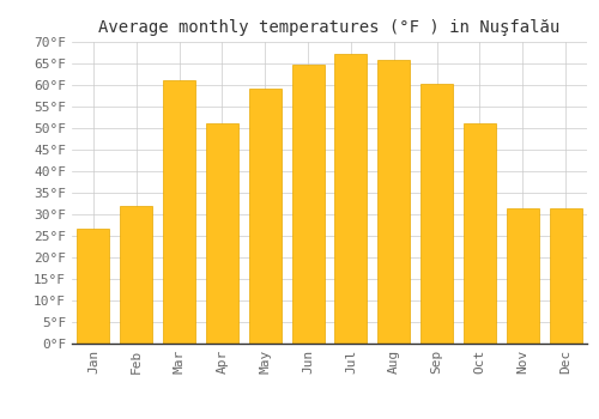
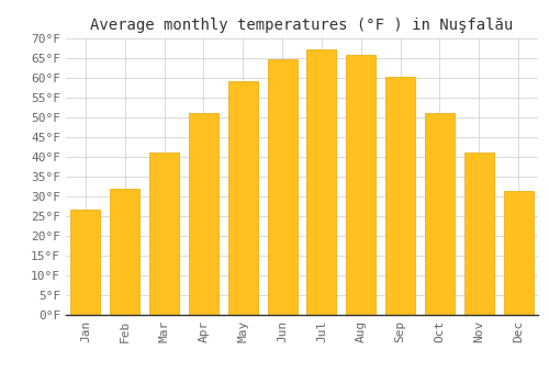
Mar: 61.0°F -> 41.2°F
Nov: 31.5°F -> 41.0°F
